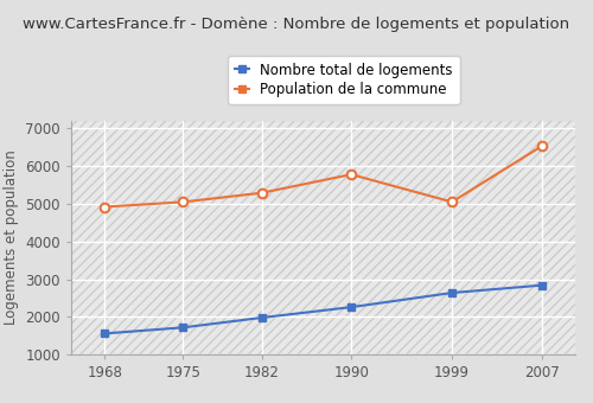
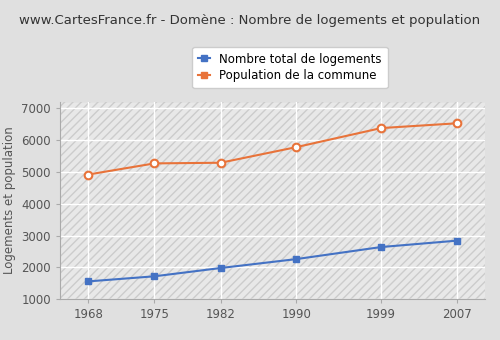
Population de la commune/1975: 5050 -> 5270
Population de la commune/1999: 5050 -> 6380
